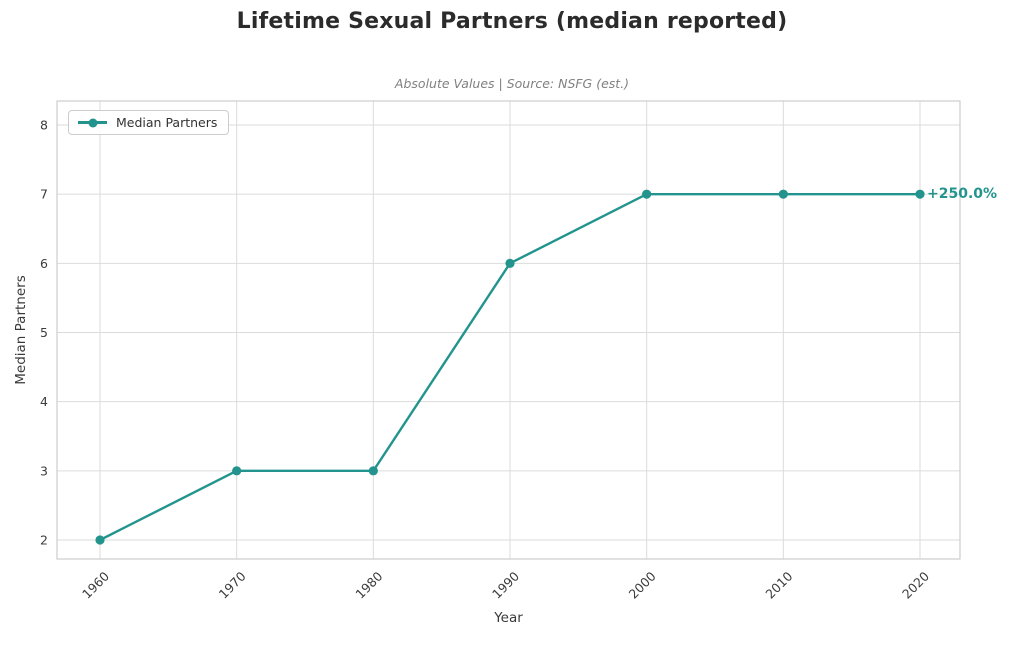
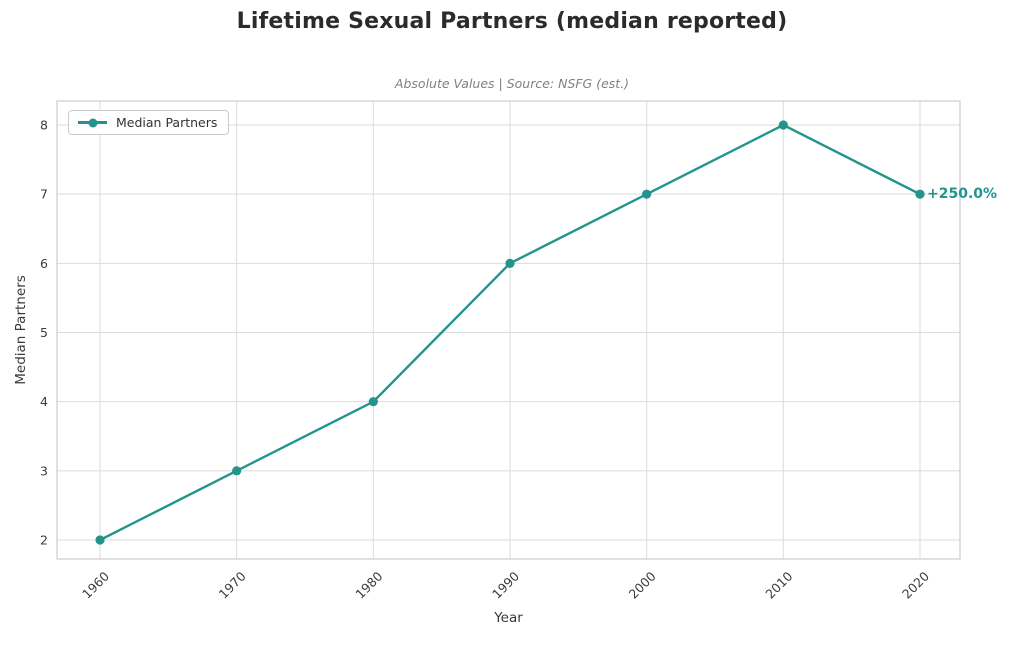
1980: 3 -> 4
2010: 7 -> 8
